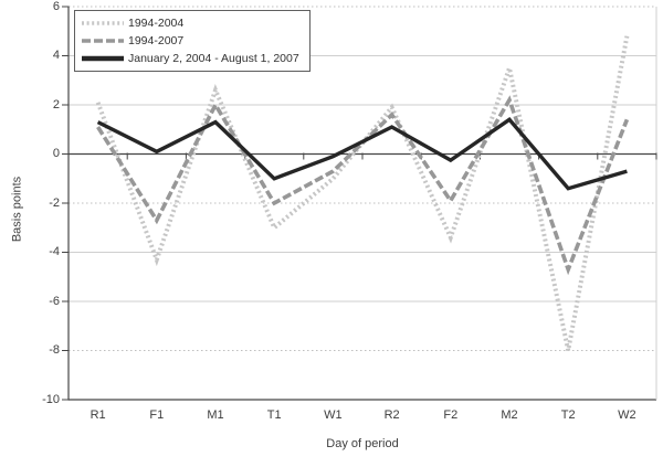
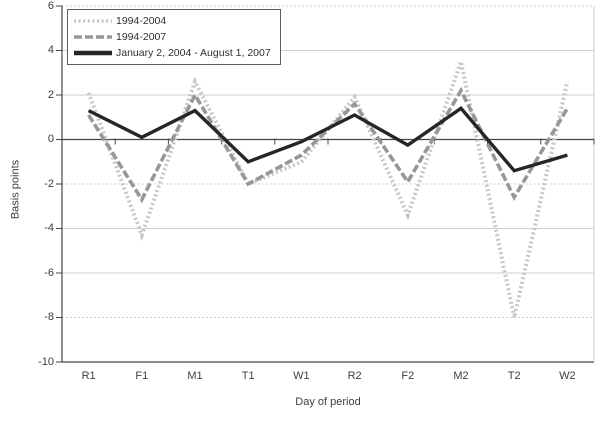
1994-2004/T1: -3.0 -> -2.0
1994-2007/T2: -4.7 -> -2.6
1994-2004/W2: 4.8 -> 2.6
